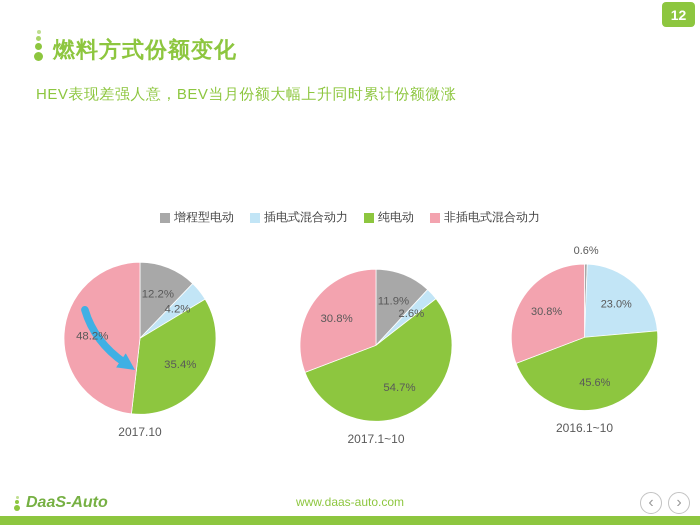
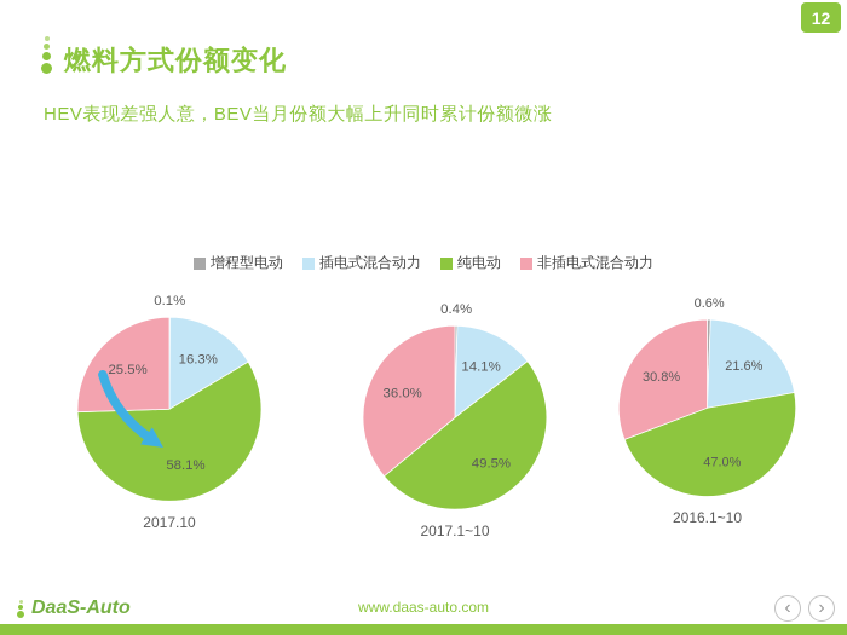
2017.10/增程型电动: 12.2% -> 0.1%
2017.10/插电式混合动力: 4.2% -> 16.3%
2017.10/纯电动: 35.4% -> 58.1%
2017.10/非插电式混合动力: 48.2% -> 25.5%
2017.1~10/增程型电动: 11.9% -> 0.4%
2017.1~10/插电式混合动力: 2.6% -> 14.1%
2017.1~10/纯电动: 54.7% -> 49.5%
2017.1~10/非插电式混合动力: 30.8% -> 36.0%
2016.1~10/插电式混合动力: 23.0% -> 21.6%
2016.1~10/纯电动: 45.6% -> 47.0%
